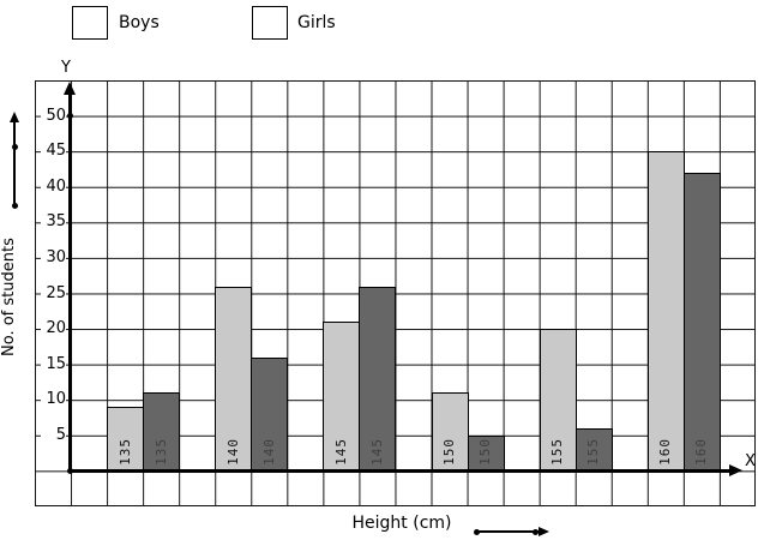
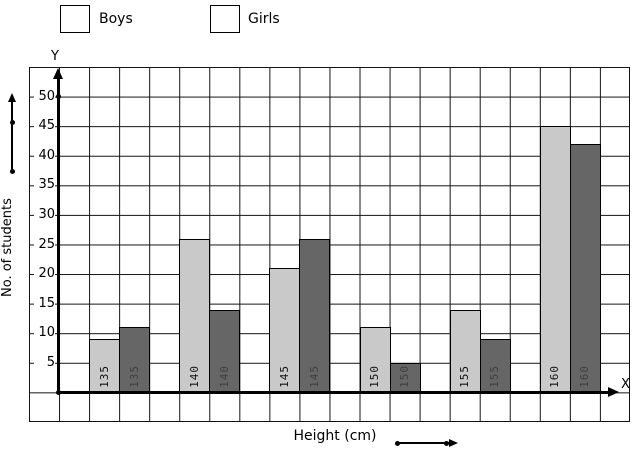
Girls/140: 16 -> 14
Boys/155: 20 -> 14
Girls/155: 6 -> 9
